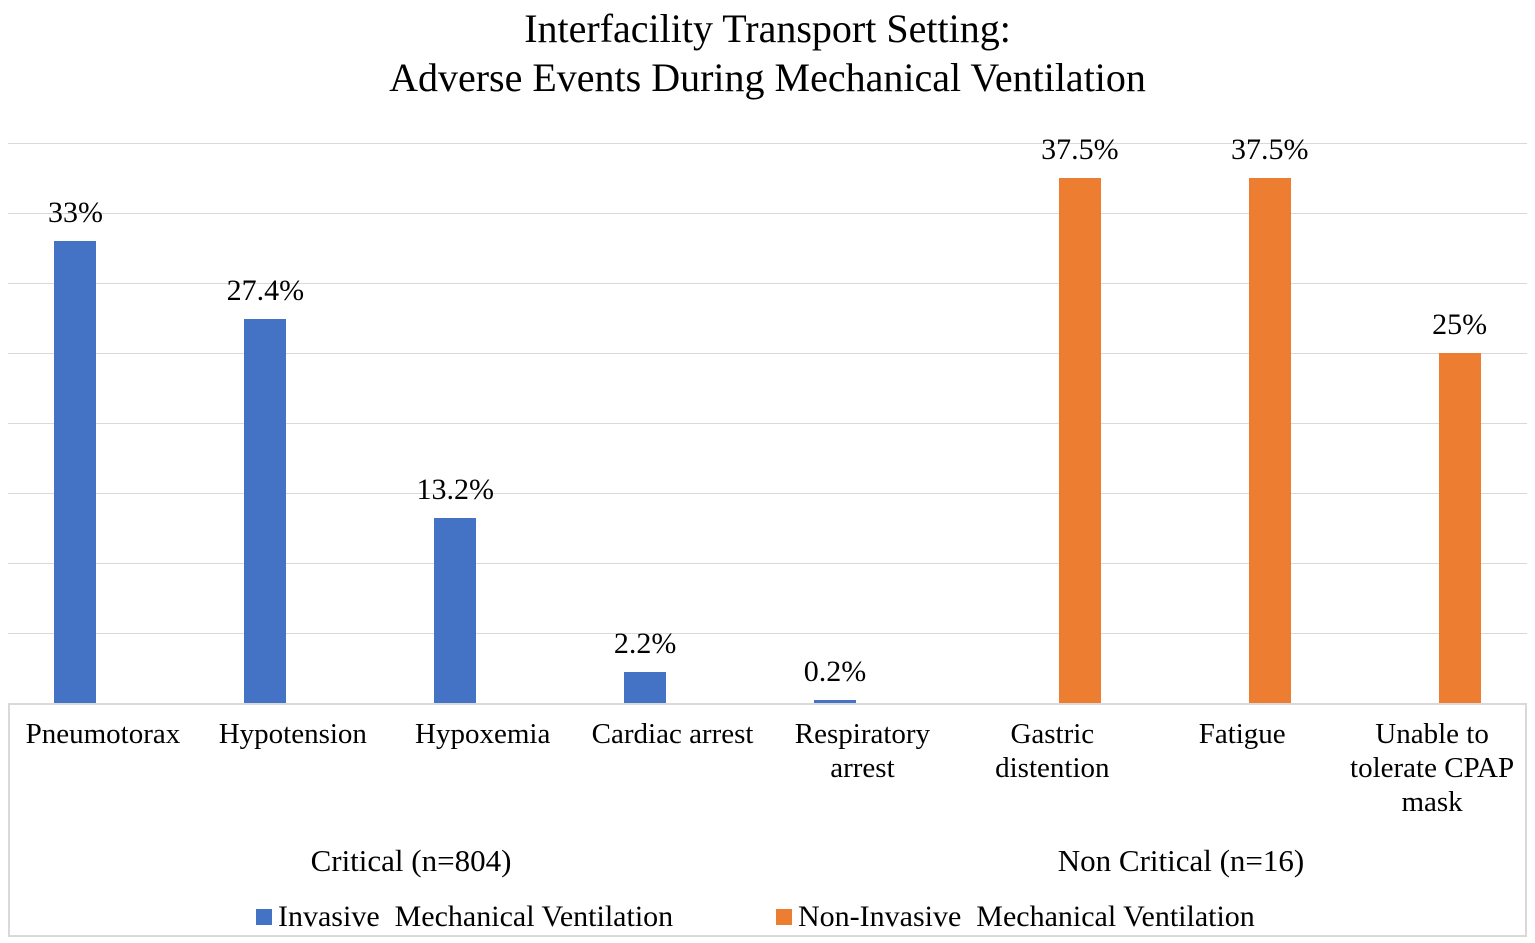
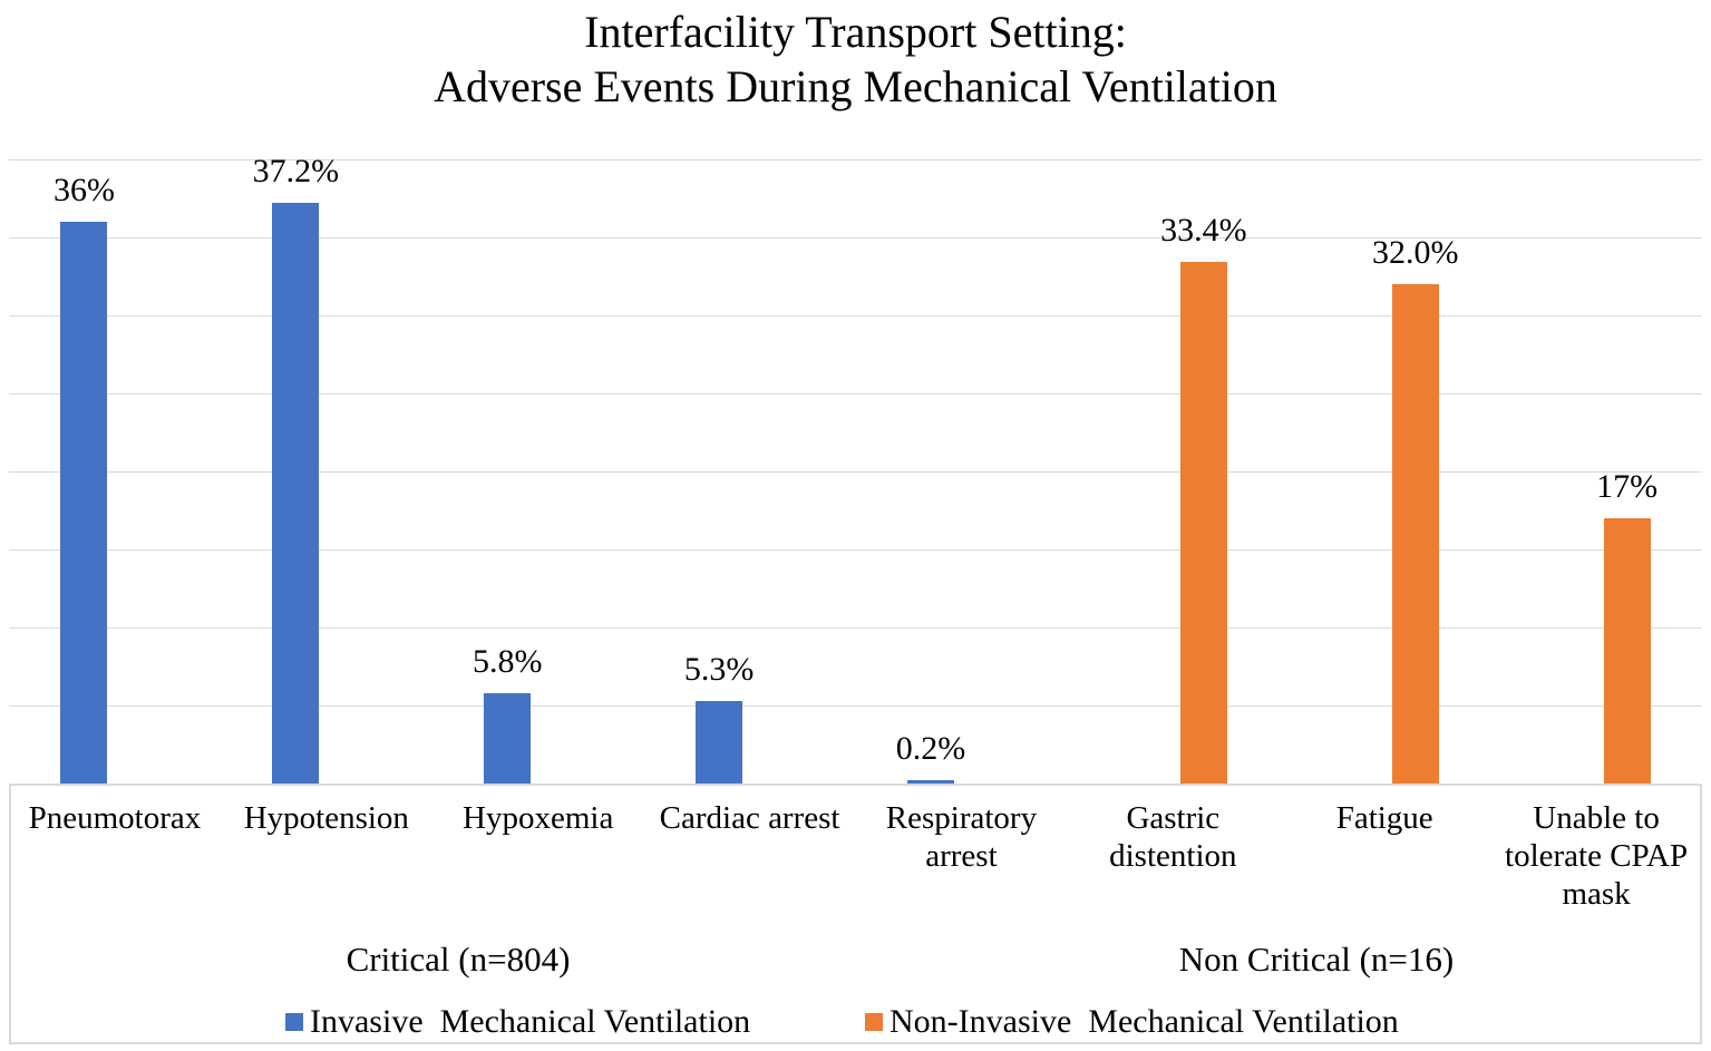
Invasive Mechanical Ventilation/Pneumotorax: 33% -> 36%
Invasive Mechanical Ventilation/Hypotension: 27.4% -> 37.2%
Invasive Mechanical Ventilation/Hypoxemia: 13.2% -> 5.8%
Invasive Mechanical Ventilation/Cardiac arrest: 2.2% -> 5.3%
Non-Invasive Mechanical Ventilation/Gastric distention: 37.5% -> 33.4%
Non-Invasive Mechanical Ventilation/Fatigue: 37.5% -> 32.0%
Non-Invasive Mechanical Ventilation/Unable to tolerate CPAP mask: 25% -> 17%
